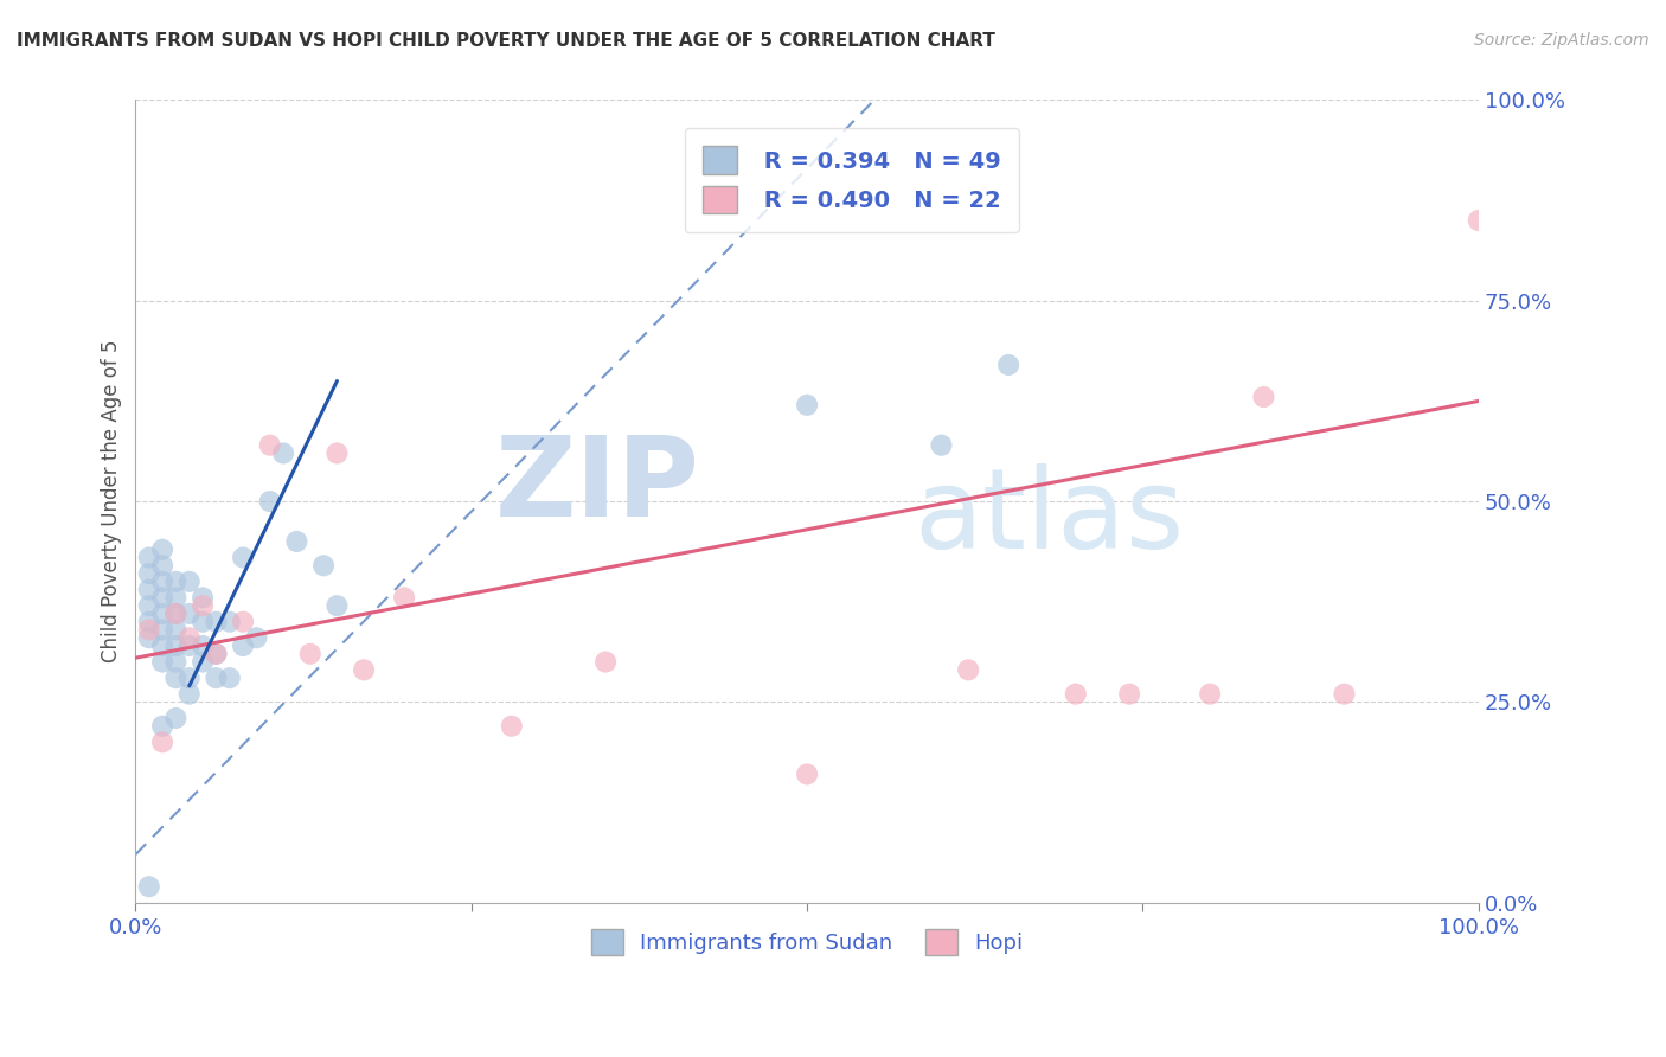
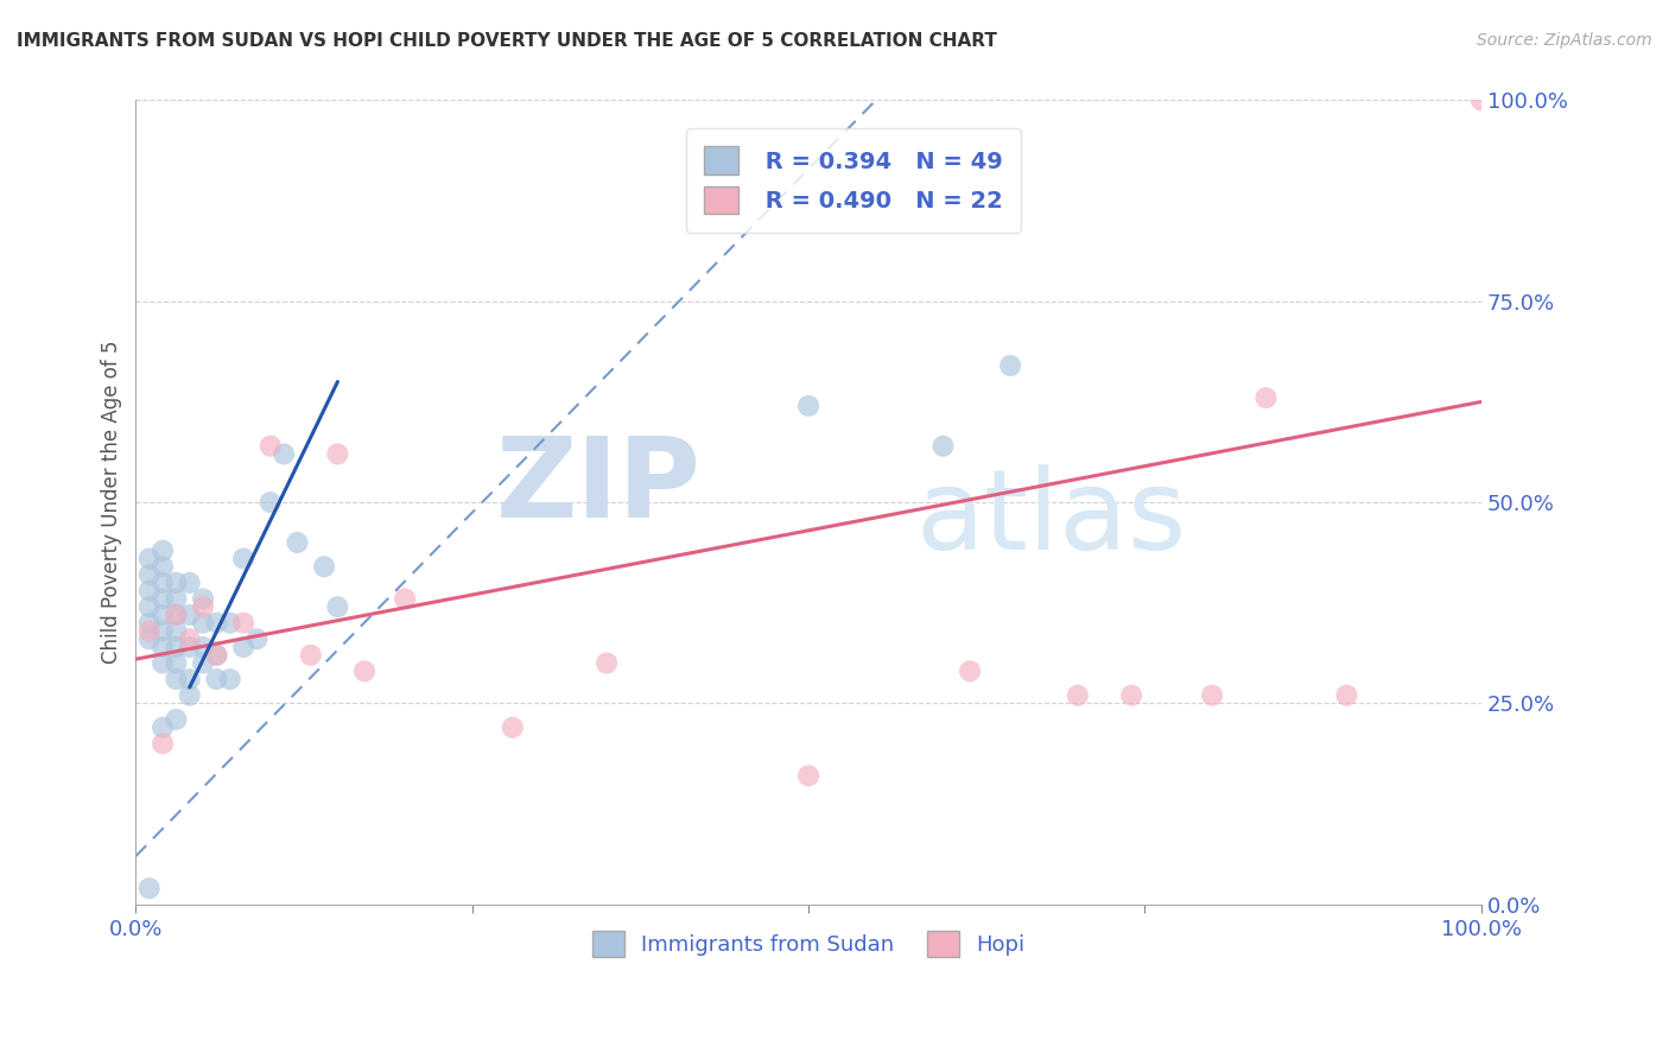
Hopi/100.0%: 85% -> 100%
